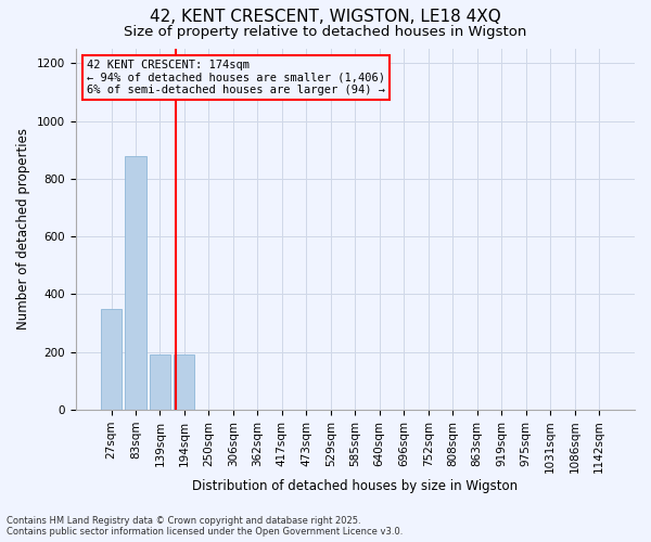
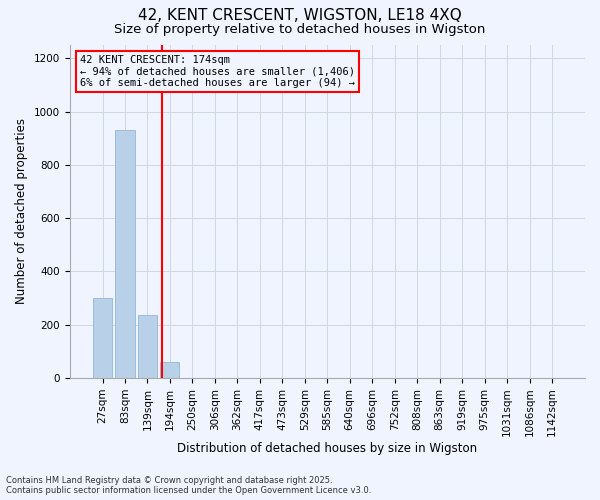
27sqm: 350 -> 300
83sqm: 880 -> 930
139sqm: 190 -> 235
194sqm: 190 -> 60
